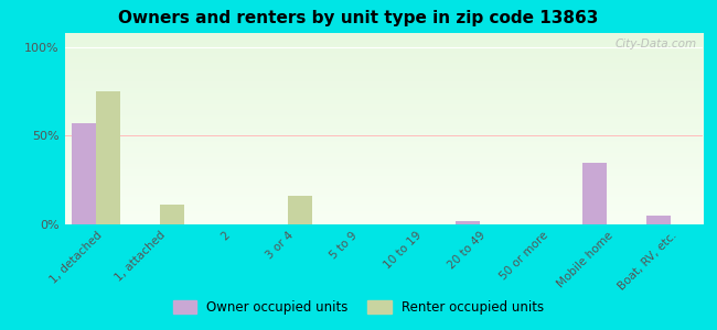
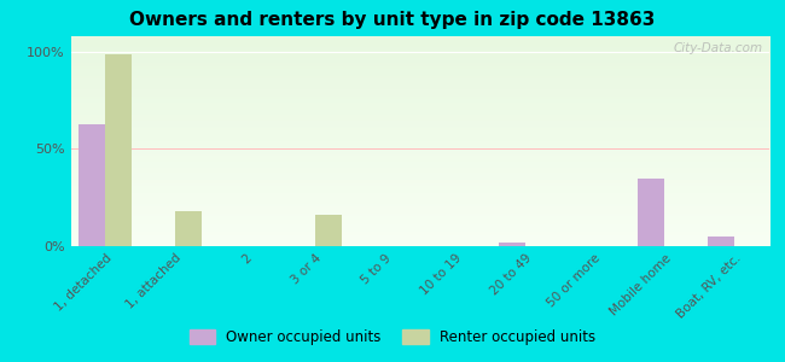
Owner occupied units/1, detached: 57% -> 63%
Renter occupied units/1, detached: 75% -> 99%
Renter occupied units/1, attached: 11% -> 18%
